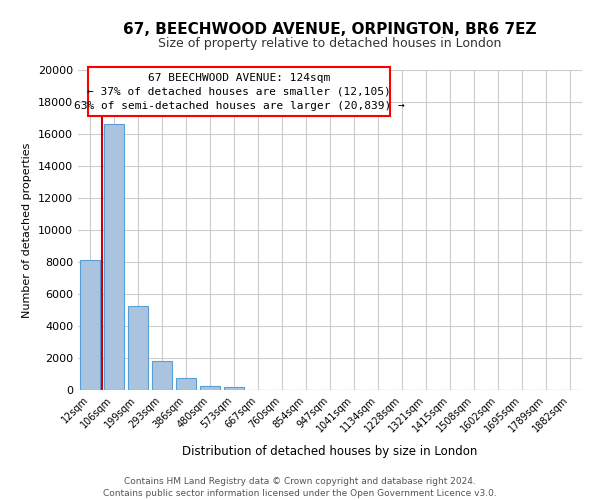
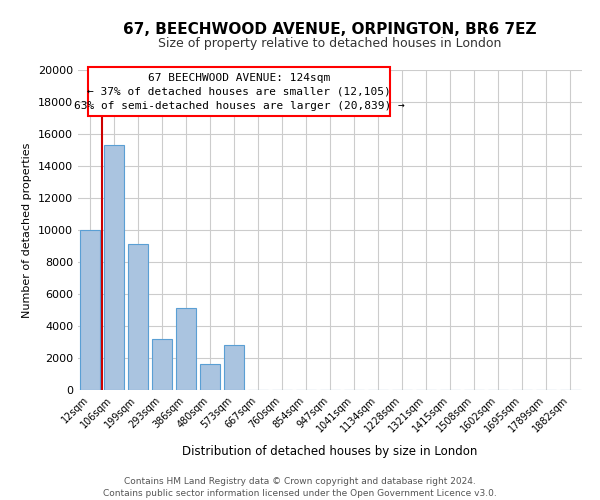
12sqm: 8100 -> 10000
106sqm: 16600 -> 15300
199sqm: 5200 -> 9100
293sqm: 1800 -> 3200
386sqm: 800 -> 5100
480sqm: 200 -> 1600
573sqm: 200 -> 2800
